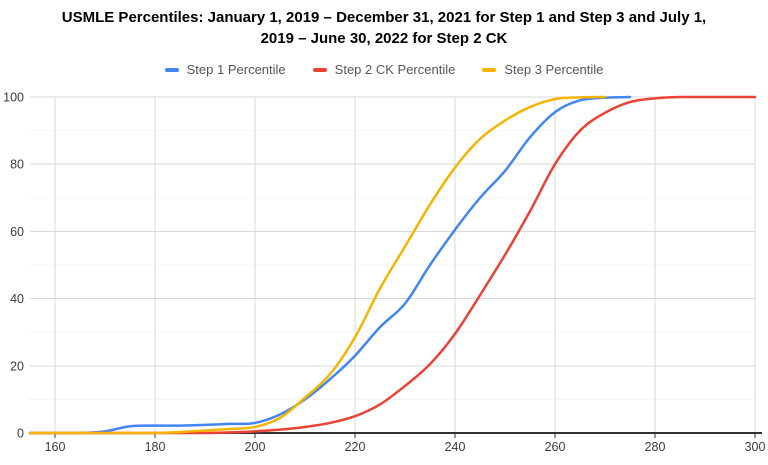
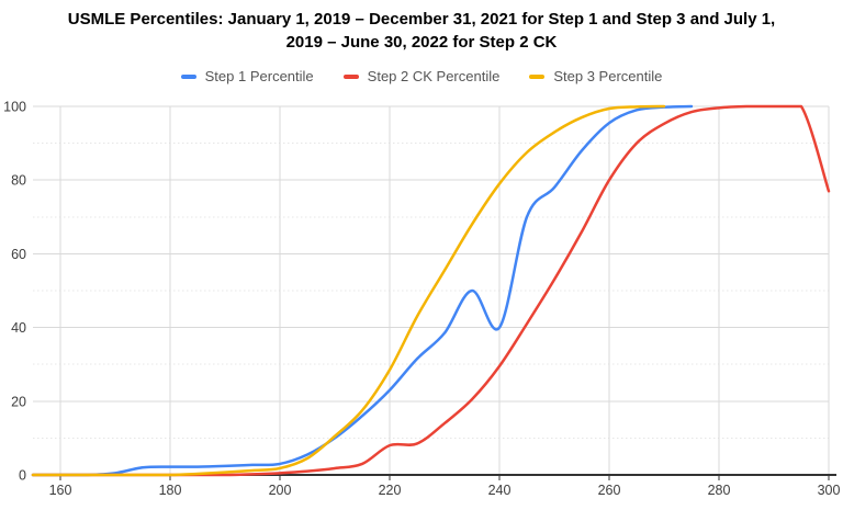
Step 2 CK Percentile/220: 5 -> 8
Step 1 Percentile/240: 60 -> 40
Step 2 CK Percentile/300: 100 -> 77
